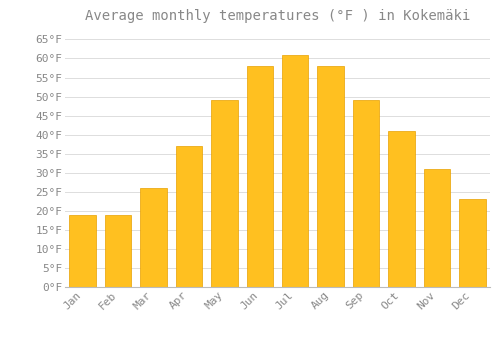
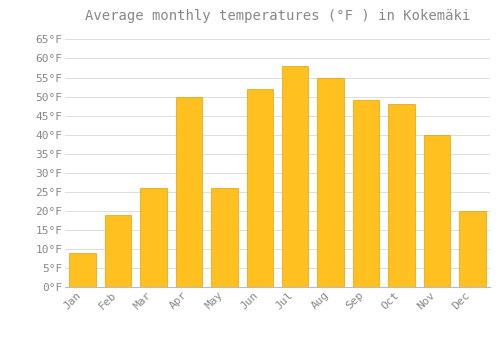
Jan: 19°F -> 9°F
Apr: 37°F -> 50°F
May: 49°F -> 26°F
Jun: 58°F -> 52°F
Jul: 61°F -> 58°F
Aug: 58°F -> 55°F
Oct: 41°F -> 48°F
Nov: 31°F -> 40°F
Dec: 23°F -> 20°F
